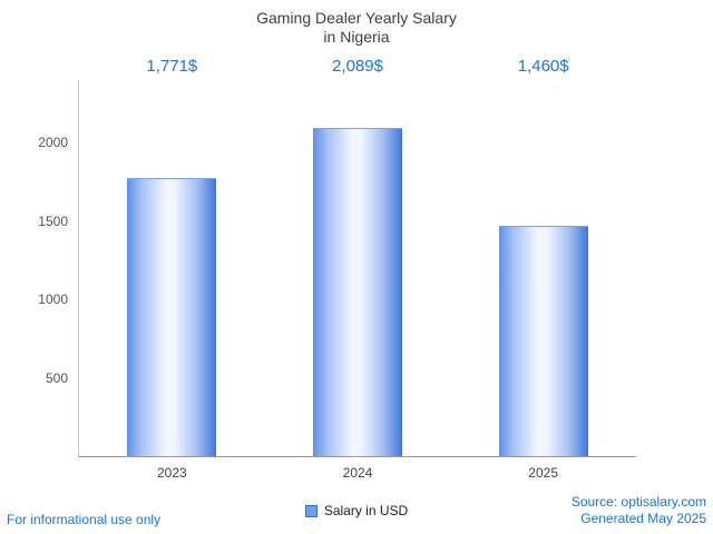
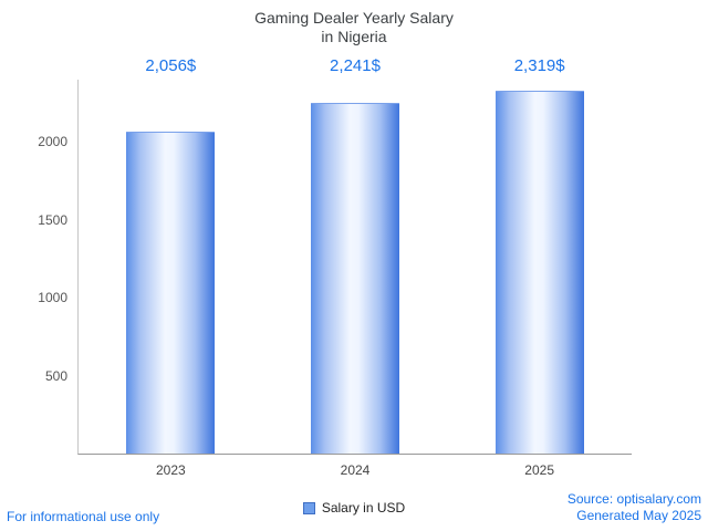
2023: 1,771 -> 2,056
2024: 2,089 -> 2,241
2025: 1,460 -> 2,319
